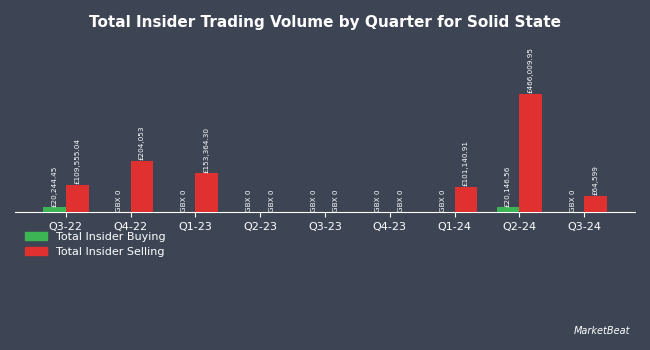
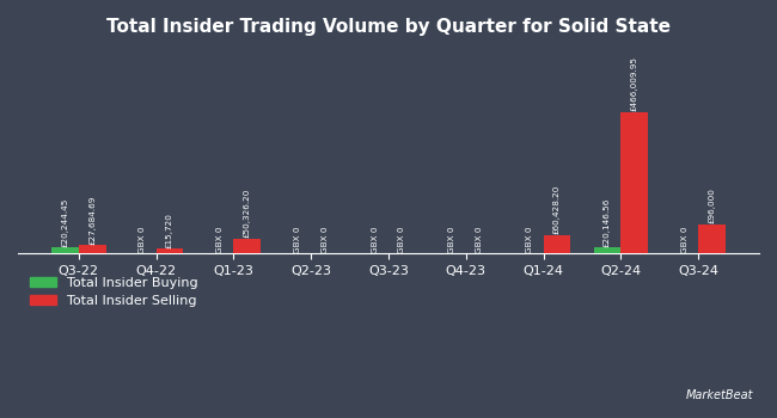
Total Insider Selling/Q3-22: £109,555.04 -> £27,684.69
Total Insider Selling/Q4-22: £204,053 -> £15,720
Total Insider Selling/Q1-23: £153,364.30 -> £50,326.20
Total Insider Selling/Q1-24: £101,140.91 -> £60,428.20
Total Insider Selling/Q3-24: £64,599 -> £96,000
